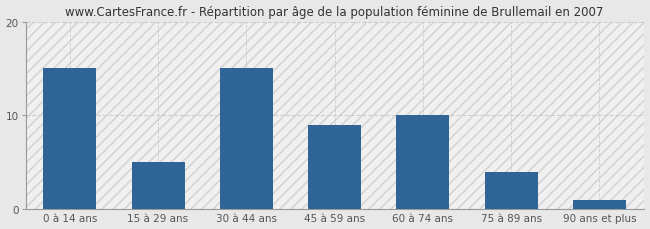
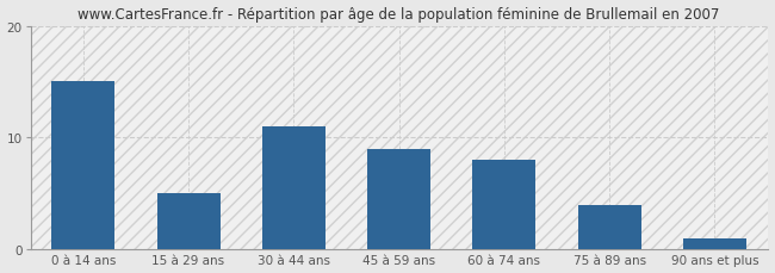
30 à 44 ans: 15 -> 11
60 à 74 ans: 10 -> 8
